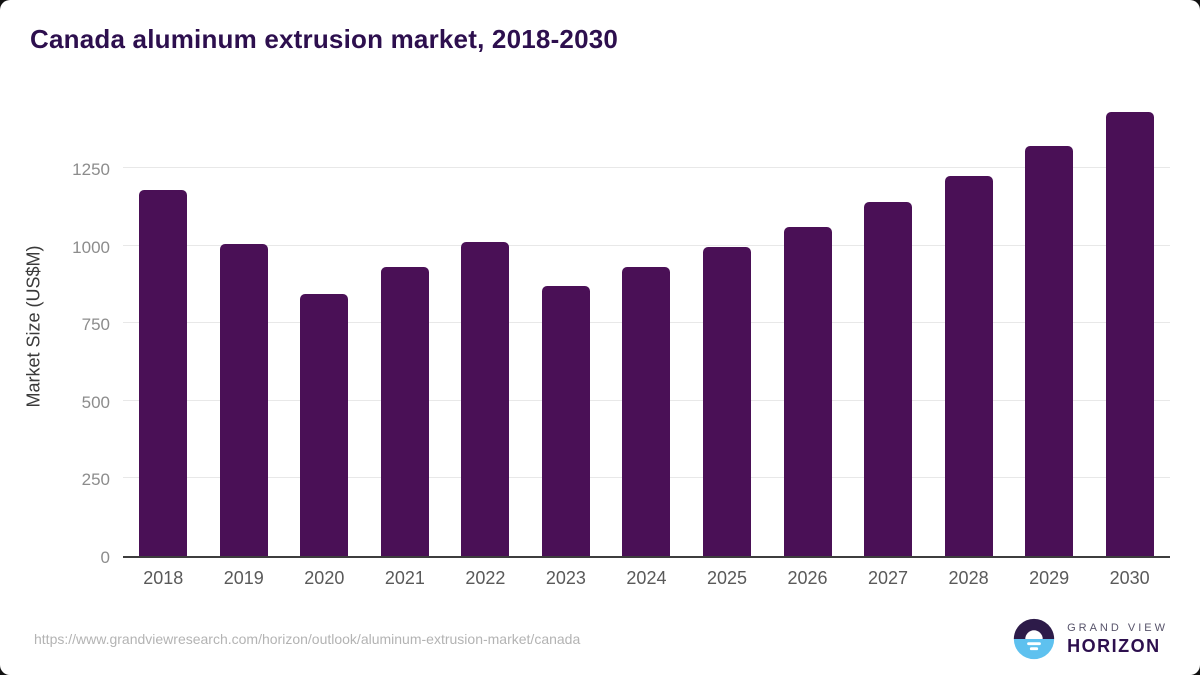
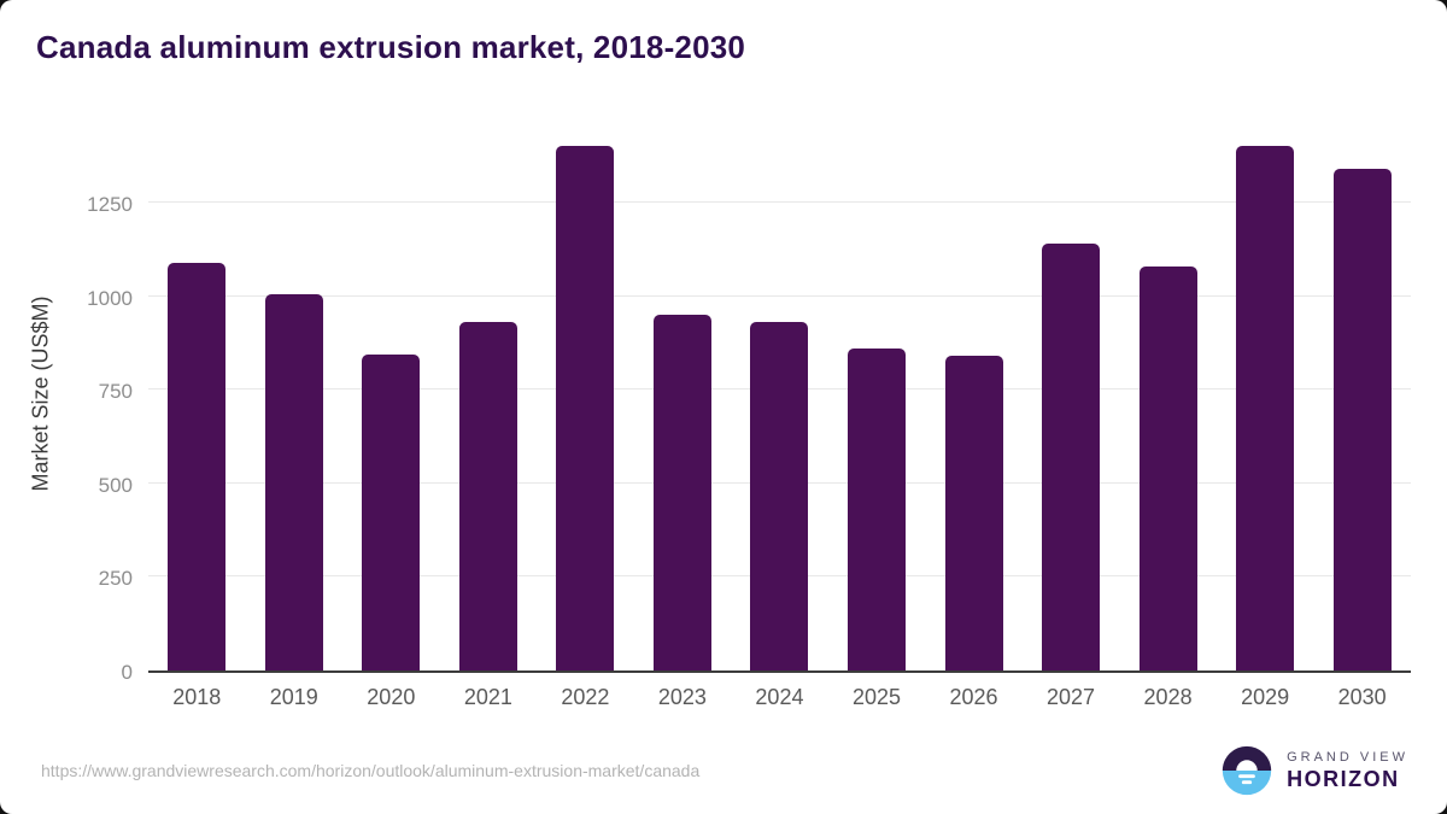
2018: 1180 -> 1090
2022: 1010 -> 1400
2023: 870 -> 950
2025: 1000 -> 860
2026: 1060 -> 840
2028: 1220 -> 1080
2029: 1320 -> 1400
2030: 1430 -> 1340
